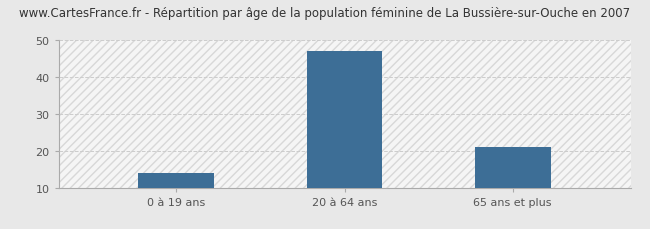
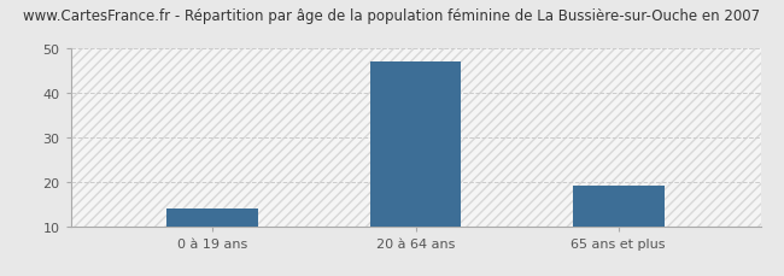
65 ans et plus: 21 -> 19
